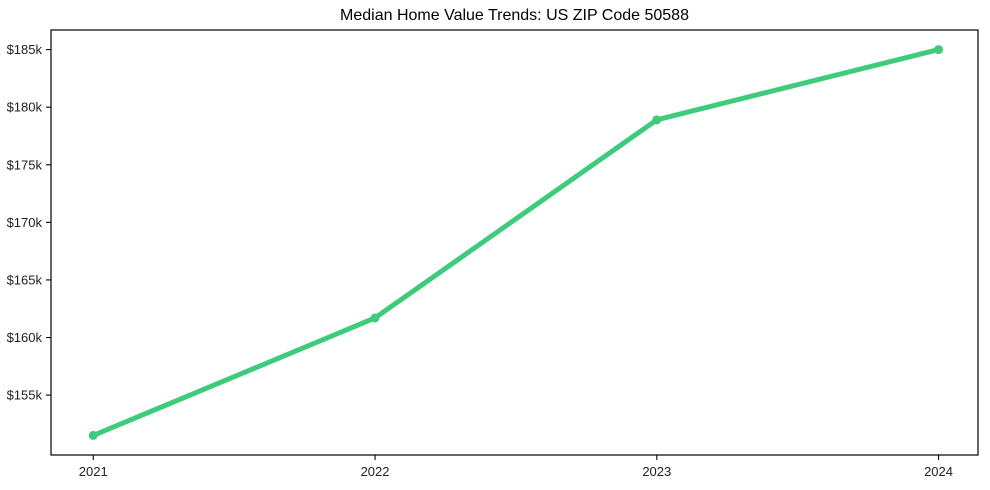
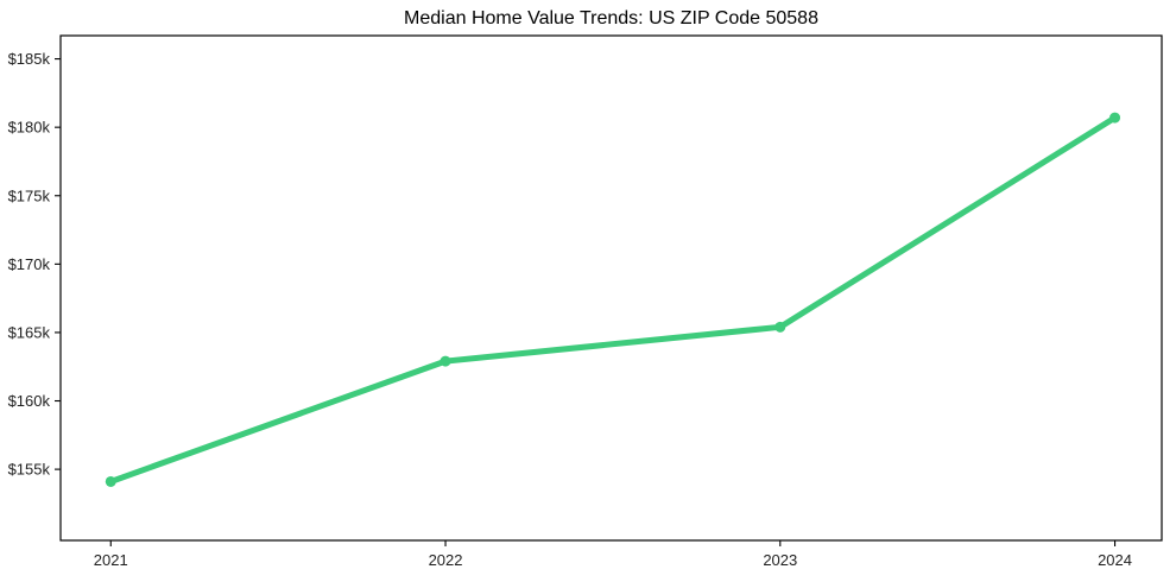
2021: $151.5k -> $154.1k
2022: $161.7k -> $162.9k
2023: $178.9k -> $165.4k
2024: $185.0k -> $180.7k
